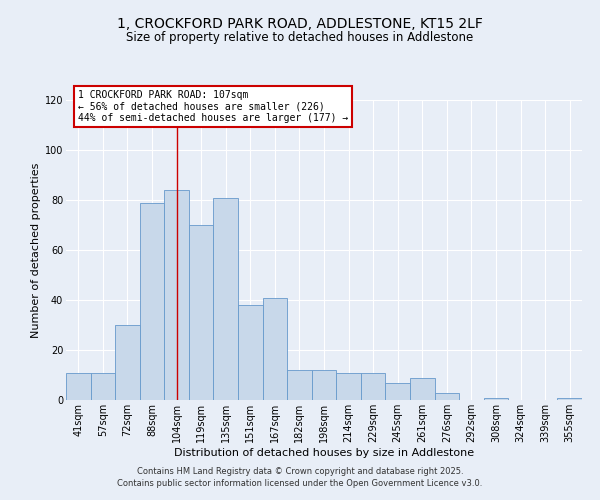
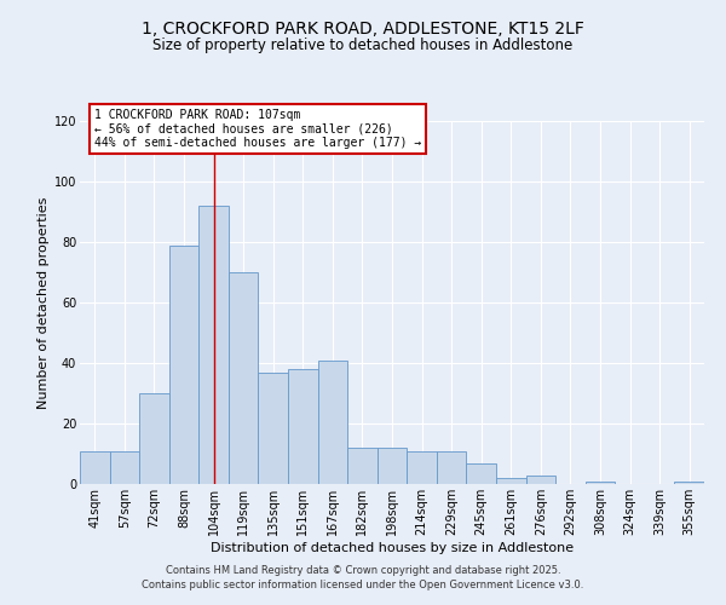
104sqm: 84 -> 92
135sqm: 81 -> 37
261sqm: 9 -> 2
